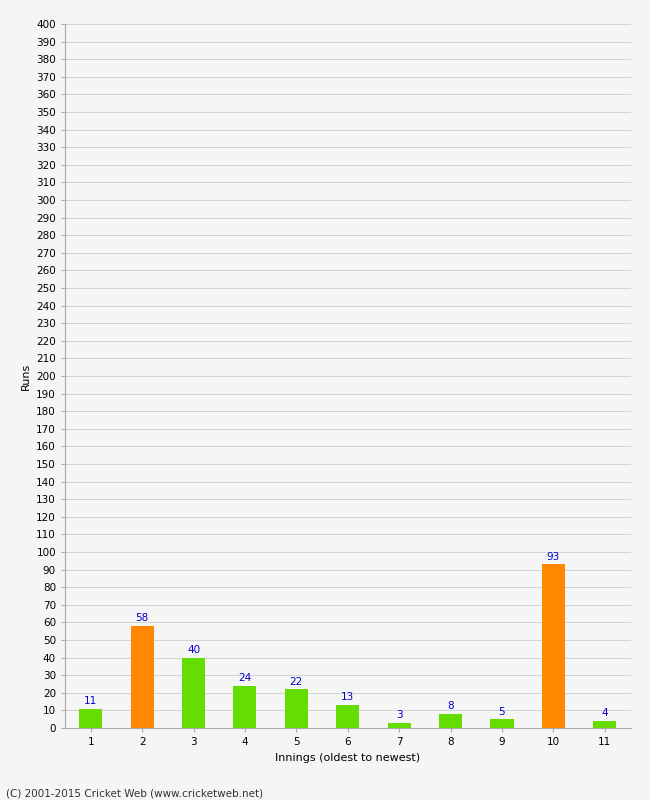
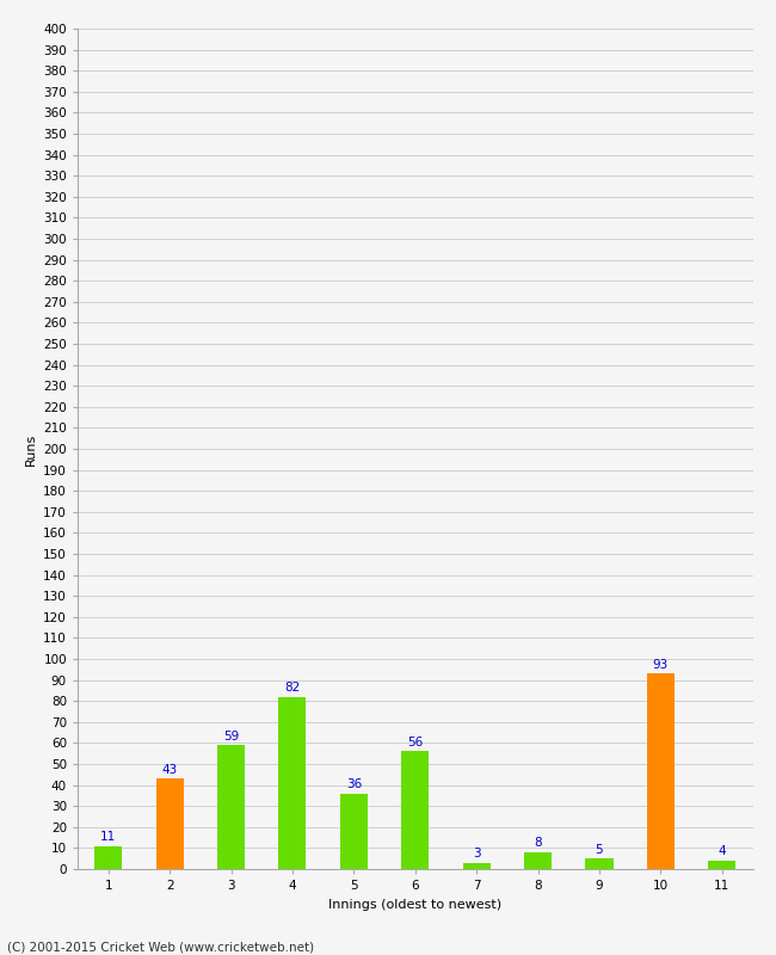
2: 58 -> 43
3: 40 -> 59
4: 24 -> 82
5: 22 -> 36
6: 13 -> 56
